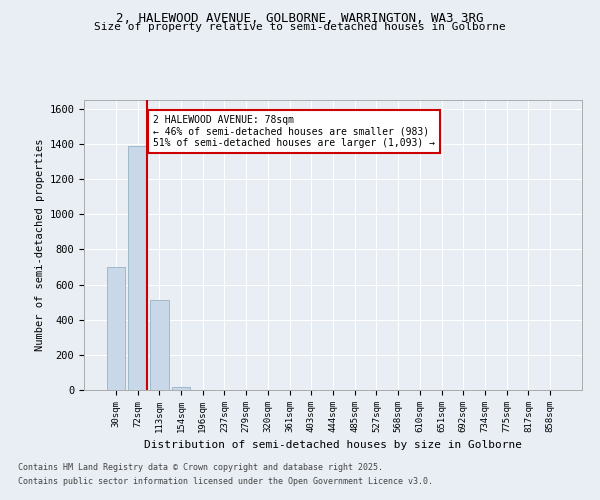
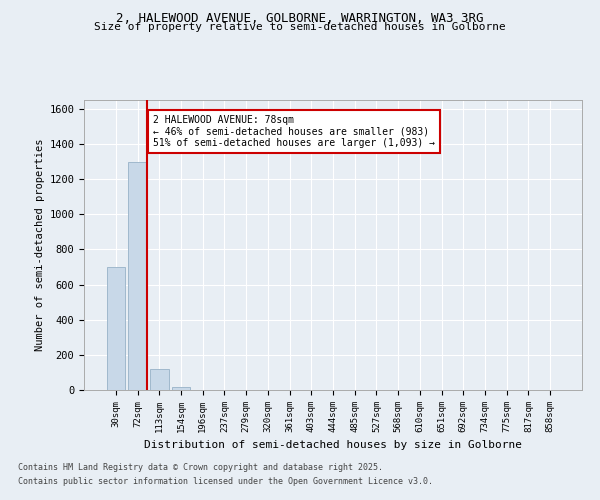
72sqm: 1390 -> 1300
113sqm: 510 -> 120
